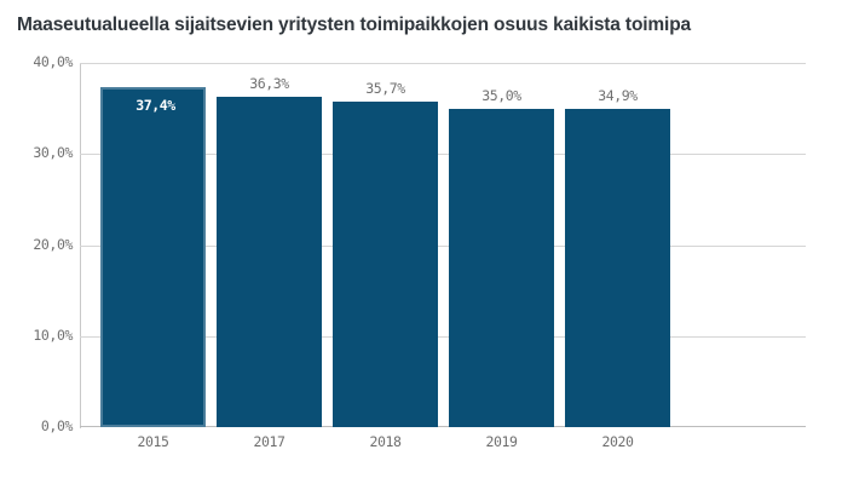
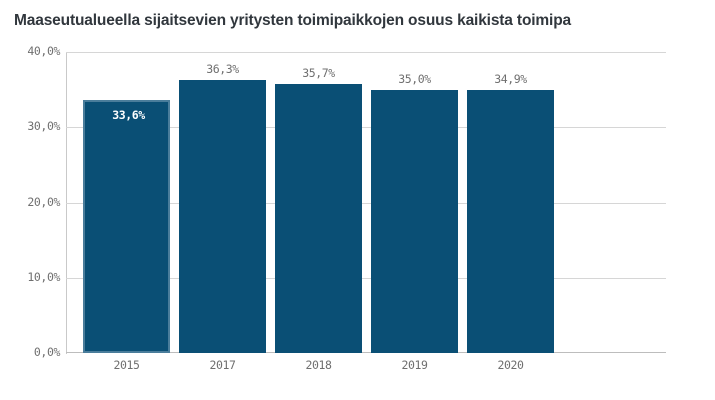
2015: 37,4% -> 33,6%
